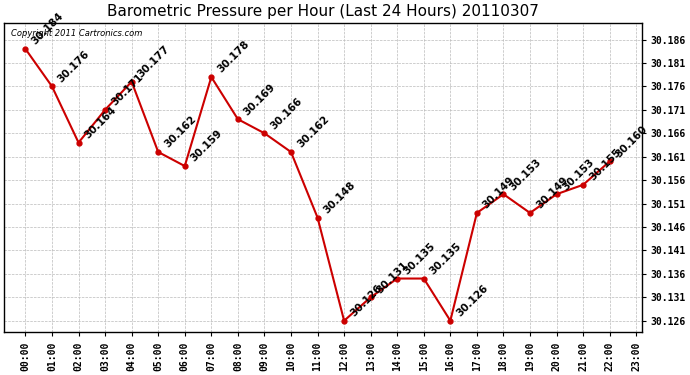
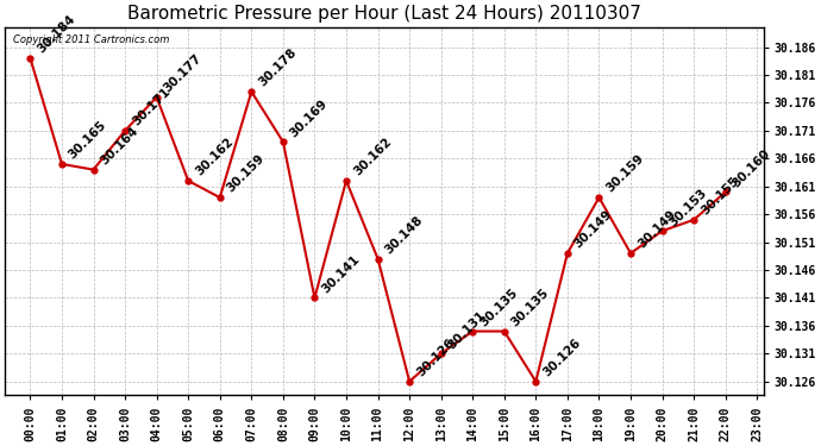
01:00: 30.176 -> 30.165
09:00: 30.166 -> 30.141
18:00: 30.153 -> 30.159
